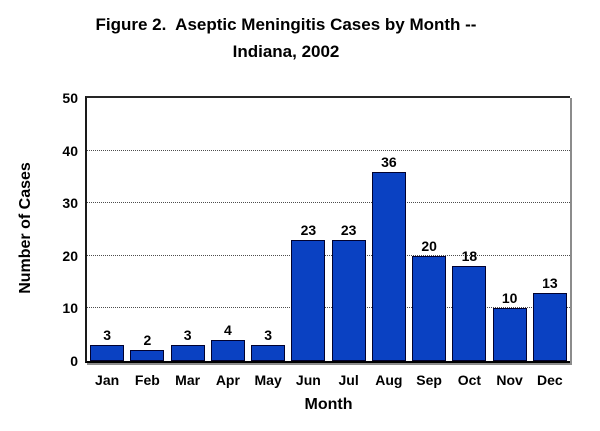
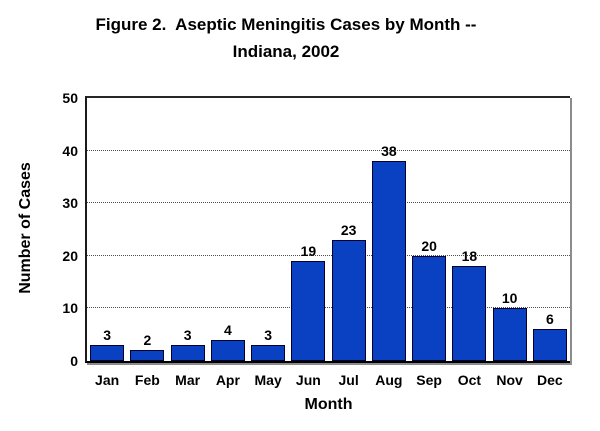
Jun: 23 -> 19
Aug: 36 -> 38
Dec: 13 -> 6
